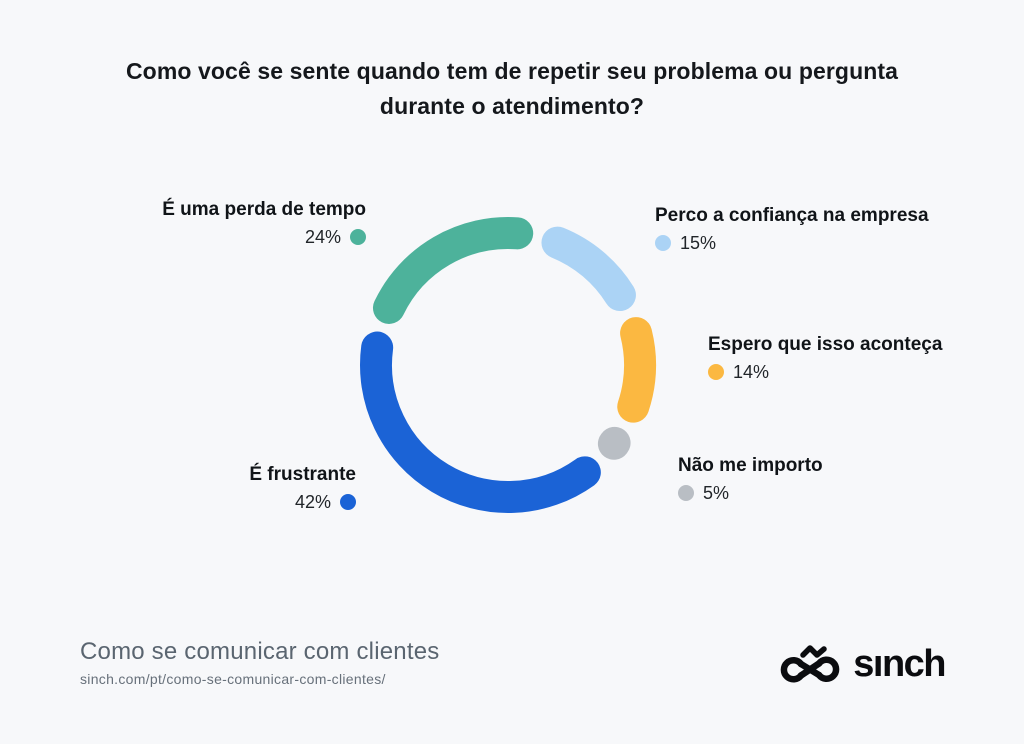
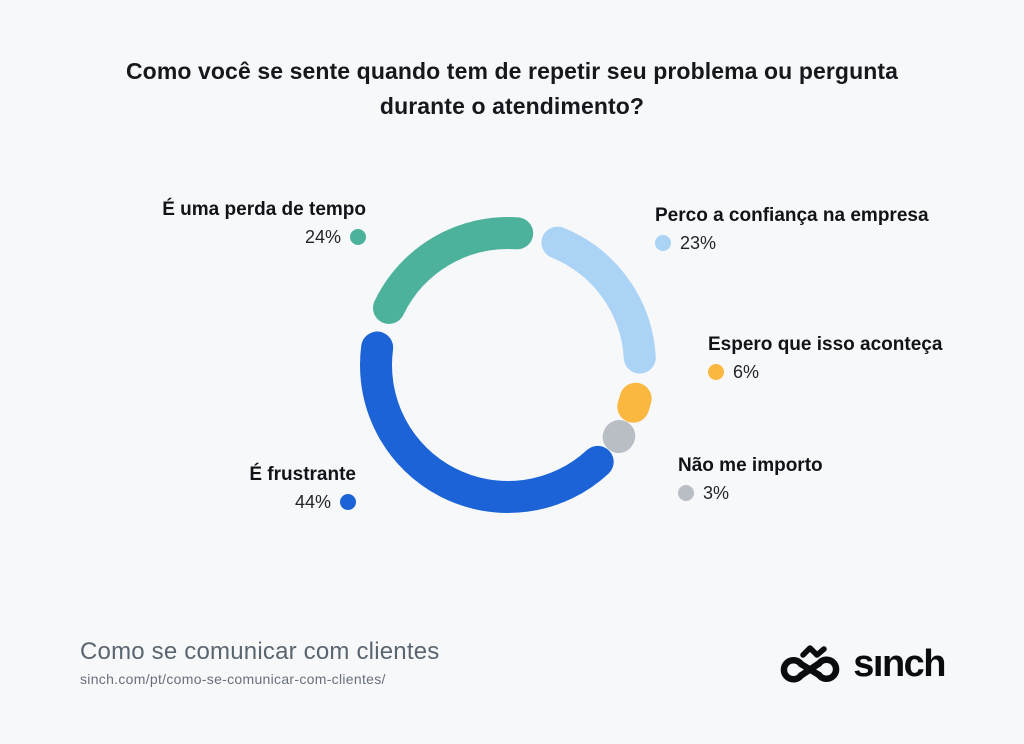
Perco a confiança na empresa: 15% -> 23%
Espero que isso aconteça: 14% -> 6%
Não me importo: 5% -> 3%
É frustrante: 42% -> 44%
